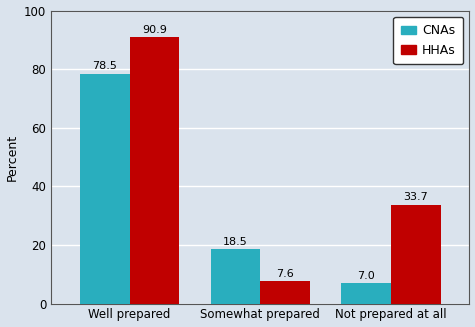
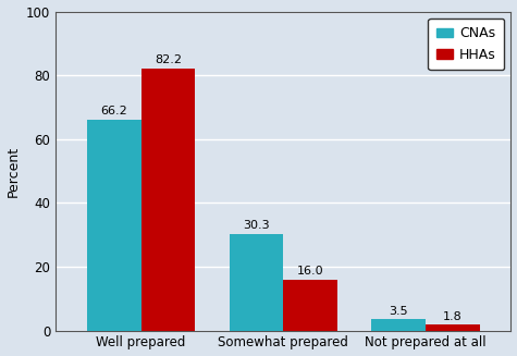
CNAs/Well prepared: 78.5 -> 66.2
HHAs/Well prepared: 90.9 -> 82.2
CNAs/Somewhat prepared: 18.5 -> 30.3
HHAs/Somewhat prepared: 7.6 -> 16.0
CNAs/Not prepared at all: 7.0 -> 3.5
HHAs/Not prepared at all: 33.7 -> 1.8
